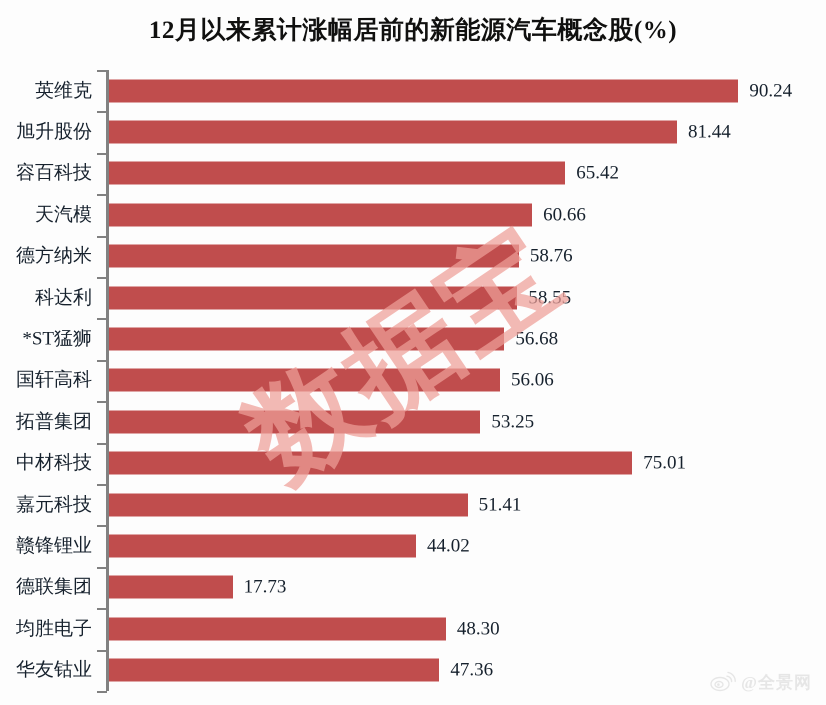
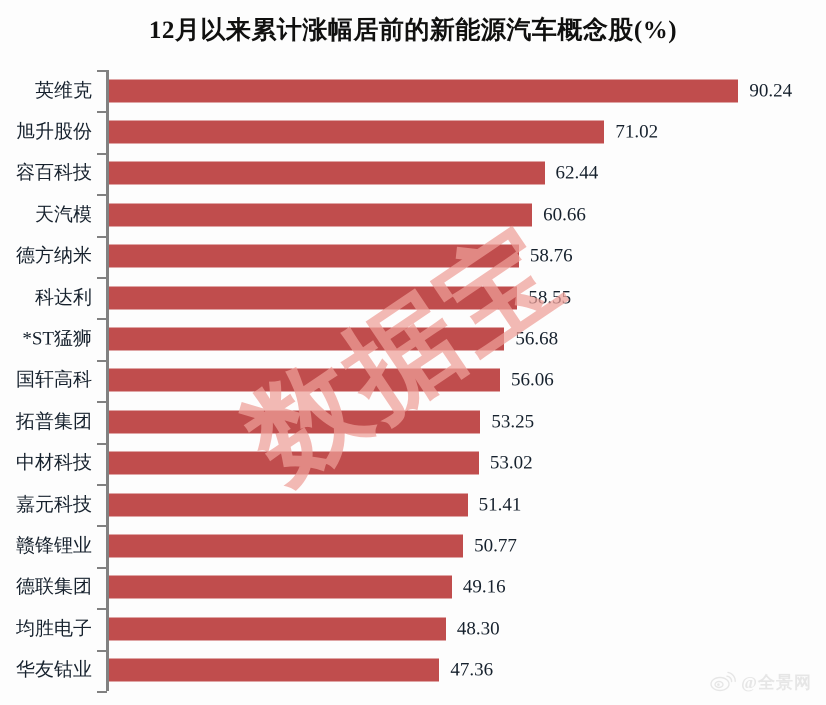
旭升股份: 81.44 -> 71.02
容百科技: 65.42 -> 62.44
中材科技: 75.01 -> 53.02
赣锋锂业: 44.02 -> 50.77
德联集团: 17.73 -> 49.16
